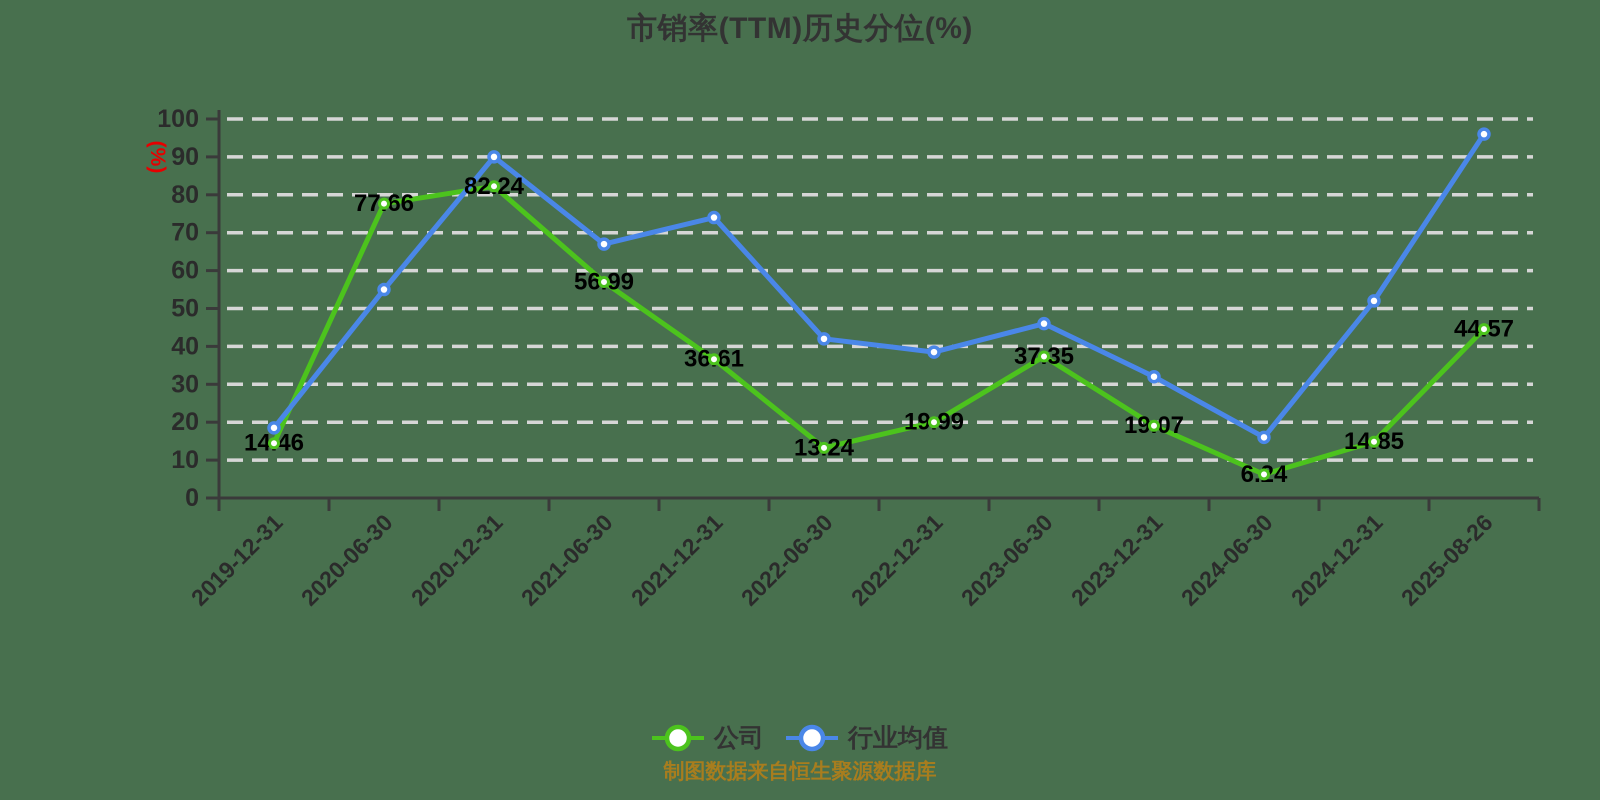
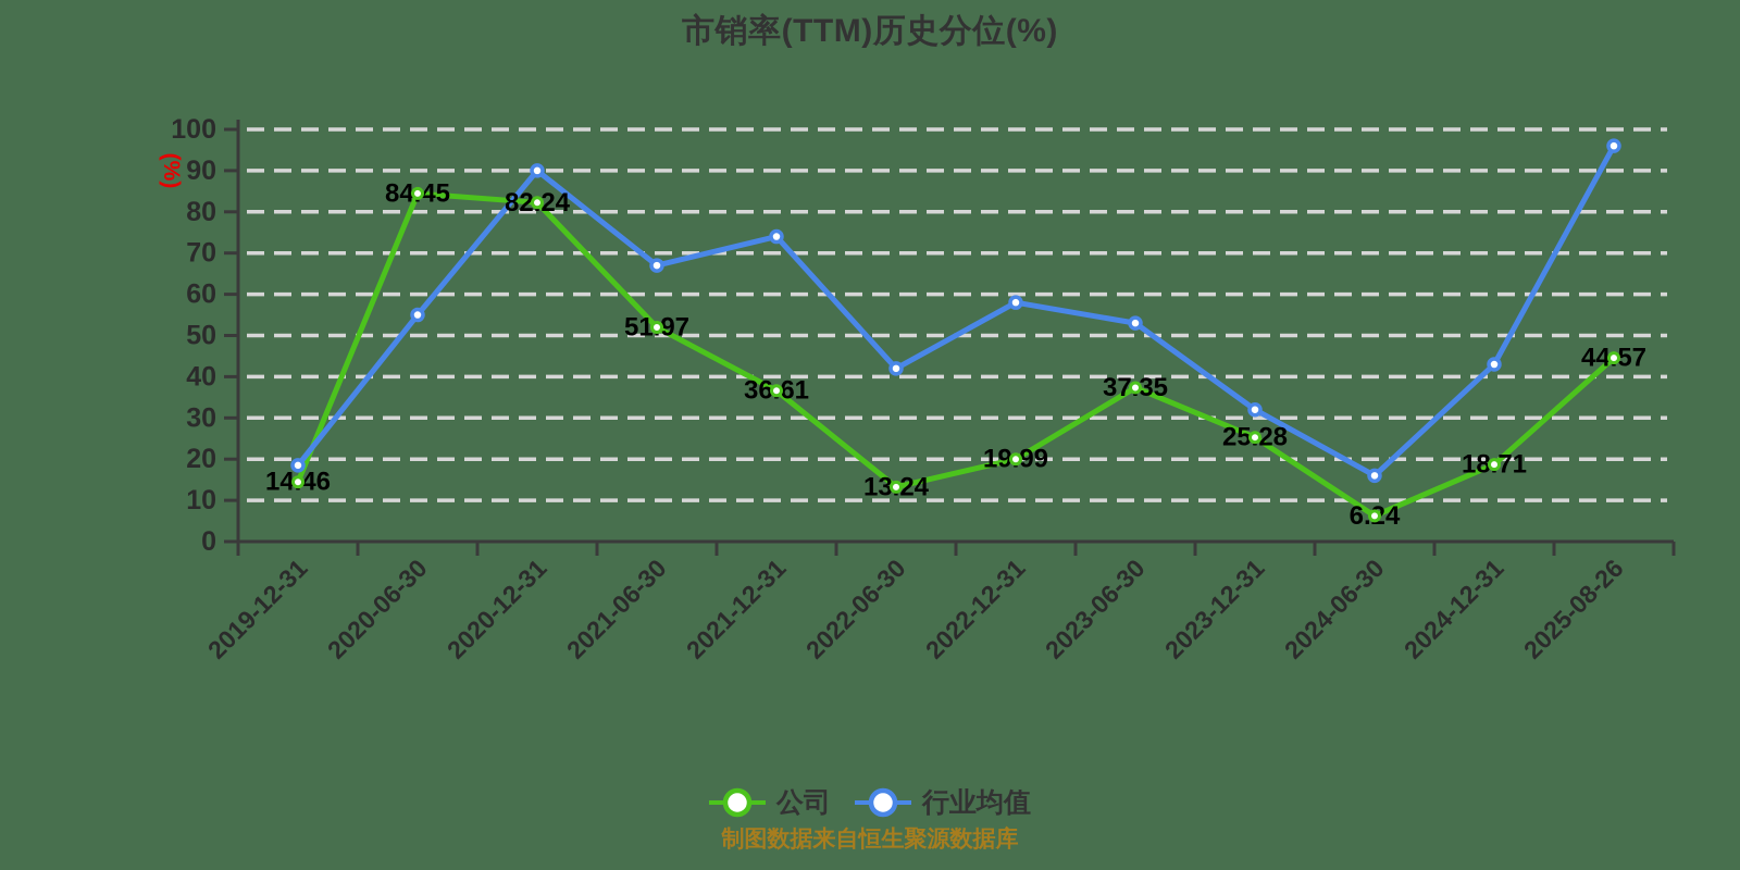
公司/2020-06-30: 77.66 -> 84.45
公司/2021-06-30: 56.99 -> 51.97
行业均值/2022-12-31: 38 -> 58
行业均值/2023-06-30: 46 -> 53
公司/2023-12-31: 19.07 -> 25.28
公司/2024-12-31: 14.85 -> 18.71
行业均值/2024-12-31: 52 -> 43
